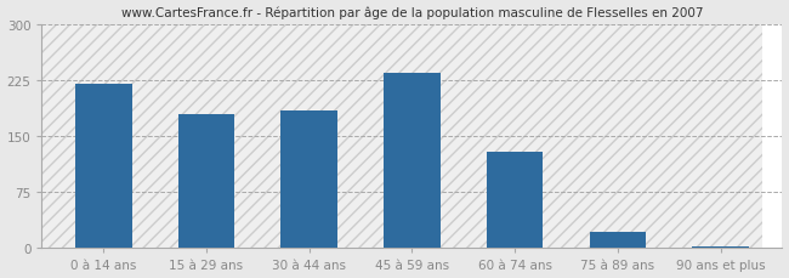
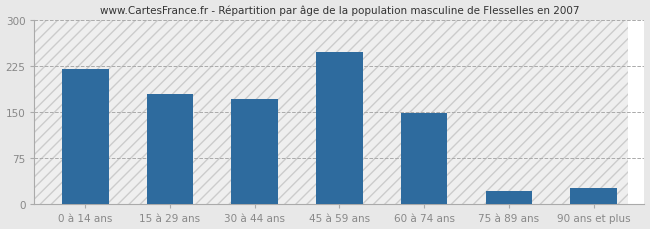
30 à 44 ans: 185 -> 172
45 à 59 ans: 235 -> 248
60 à 74 ans: 130 -> 148
90 ans et plus: 3 -> 26
